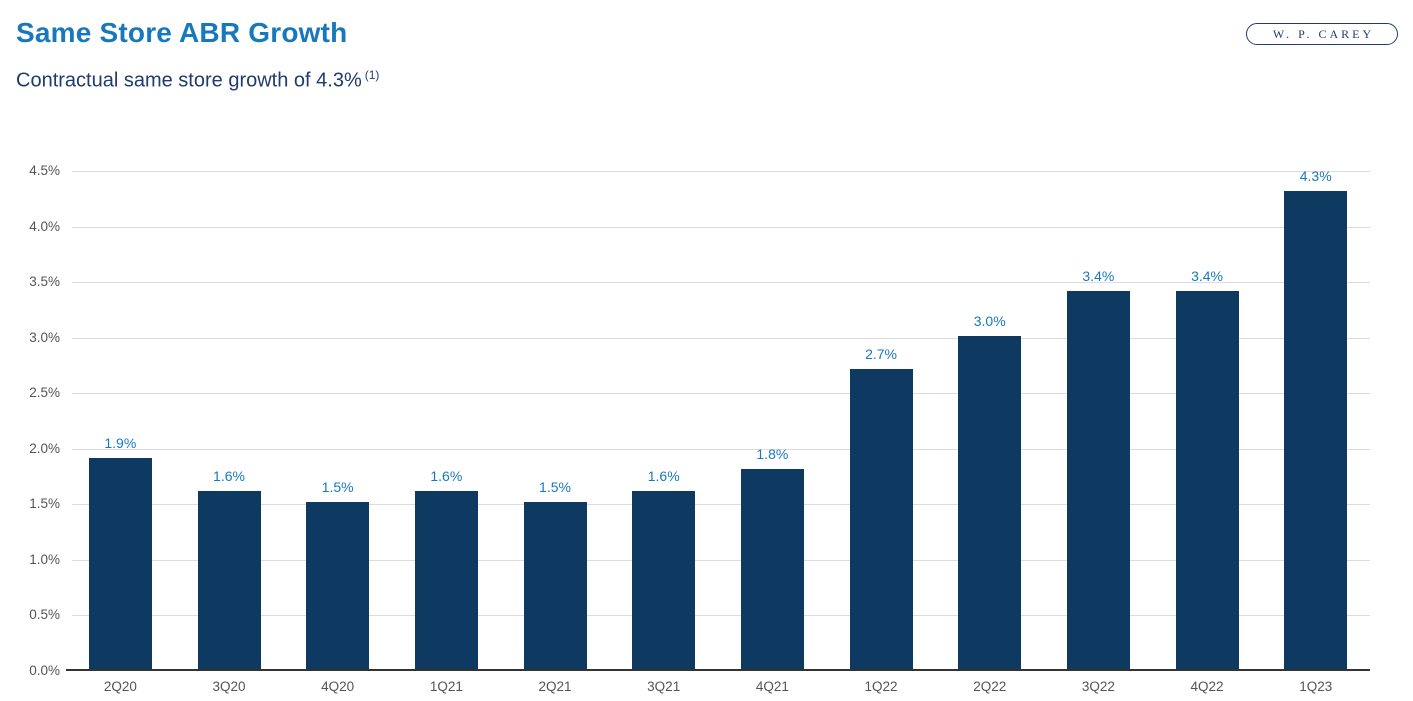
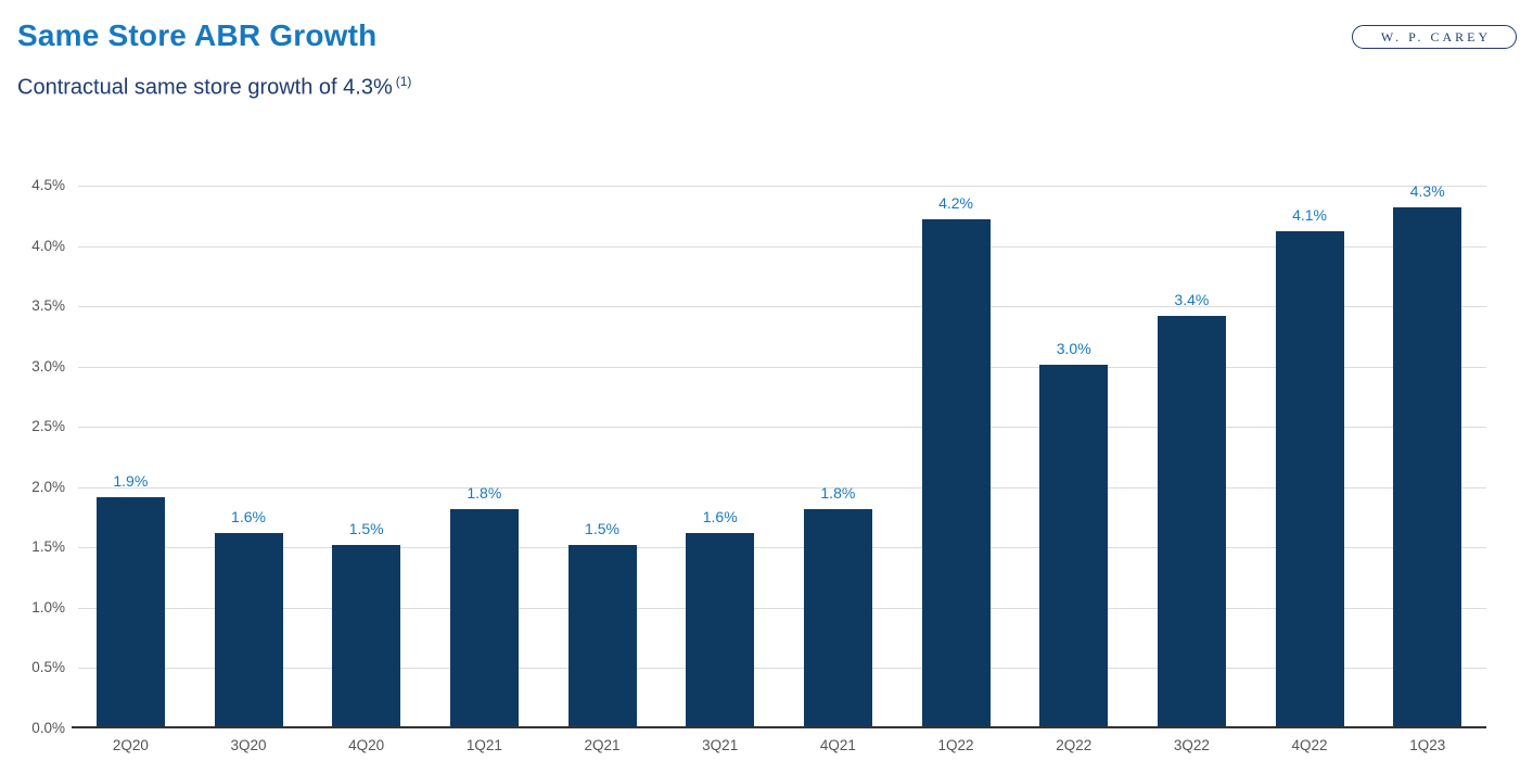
1Q21: 1.6% -> 1.8%
1Q22: 2.7% -> 4.2%
4Q22: 3.4% -> 4.1%
